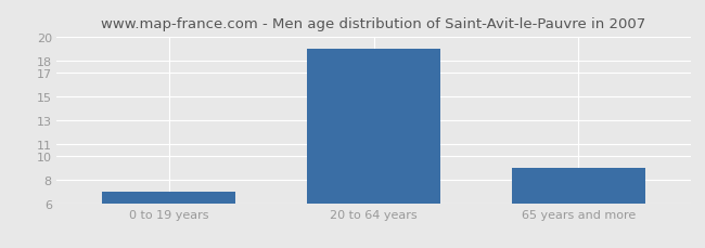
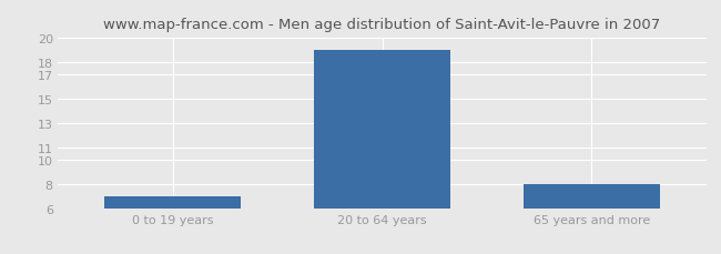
65 years and more: 9 -> 8
